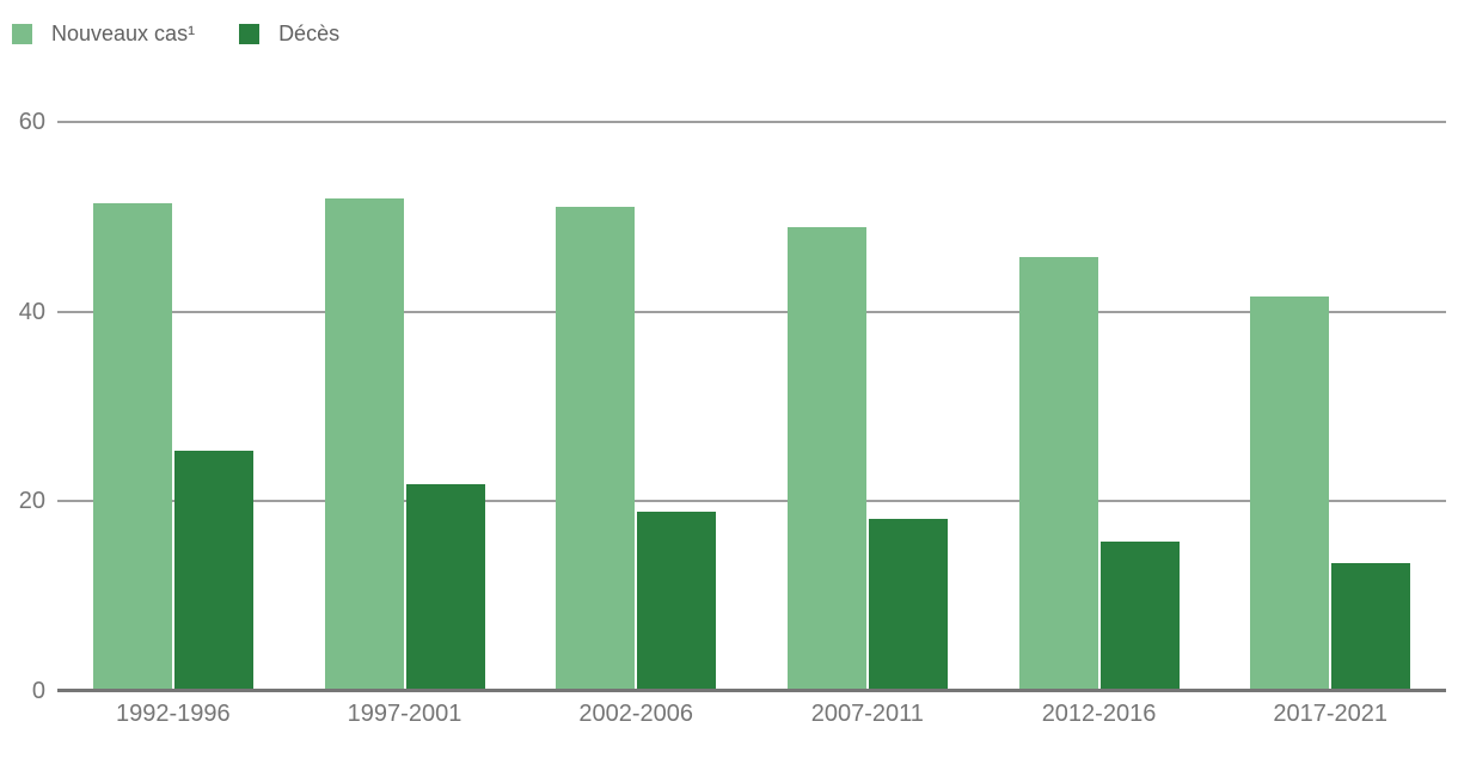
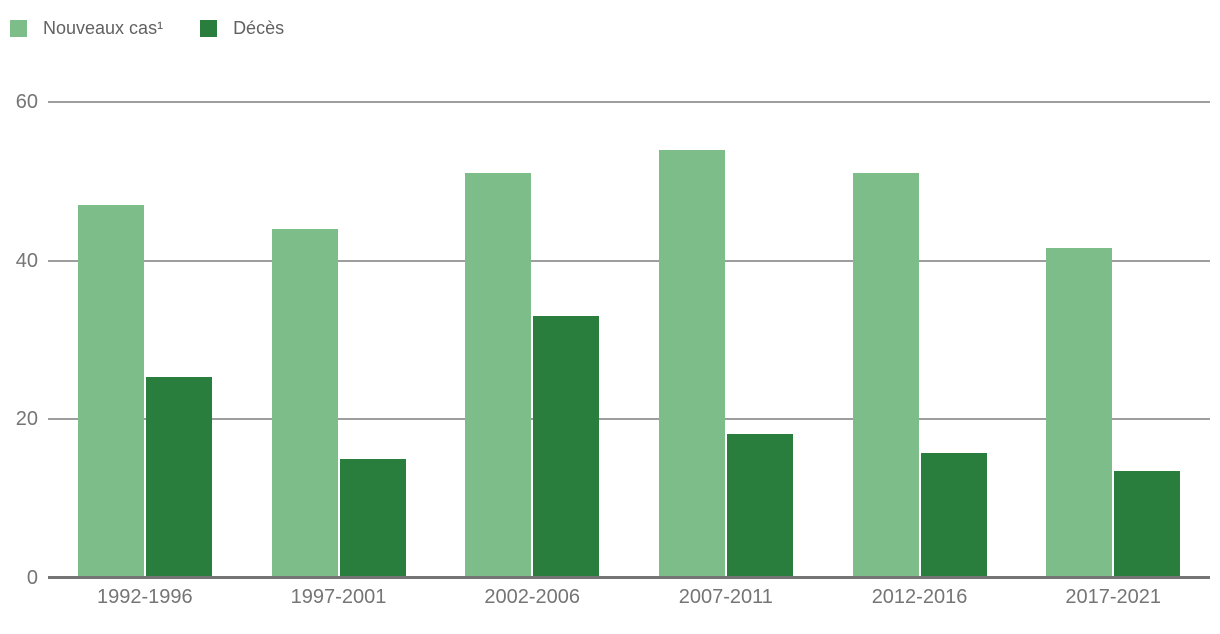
Nouveaux cas¹/1992-1996: 51 -> 47
Nouveaux cas¹/1997-2001: 52 -> 44
Décès/1997-2001: 22 -> 15
Décès/2002-2006: 19 -> 33
Nouveaux cas¹/2007-2011: 49 -> 54
Nouveaux cas¹/2012-2016: 46 -> 51
